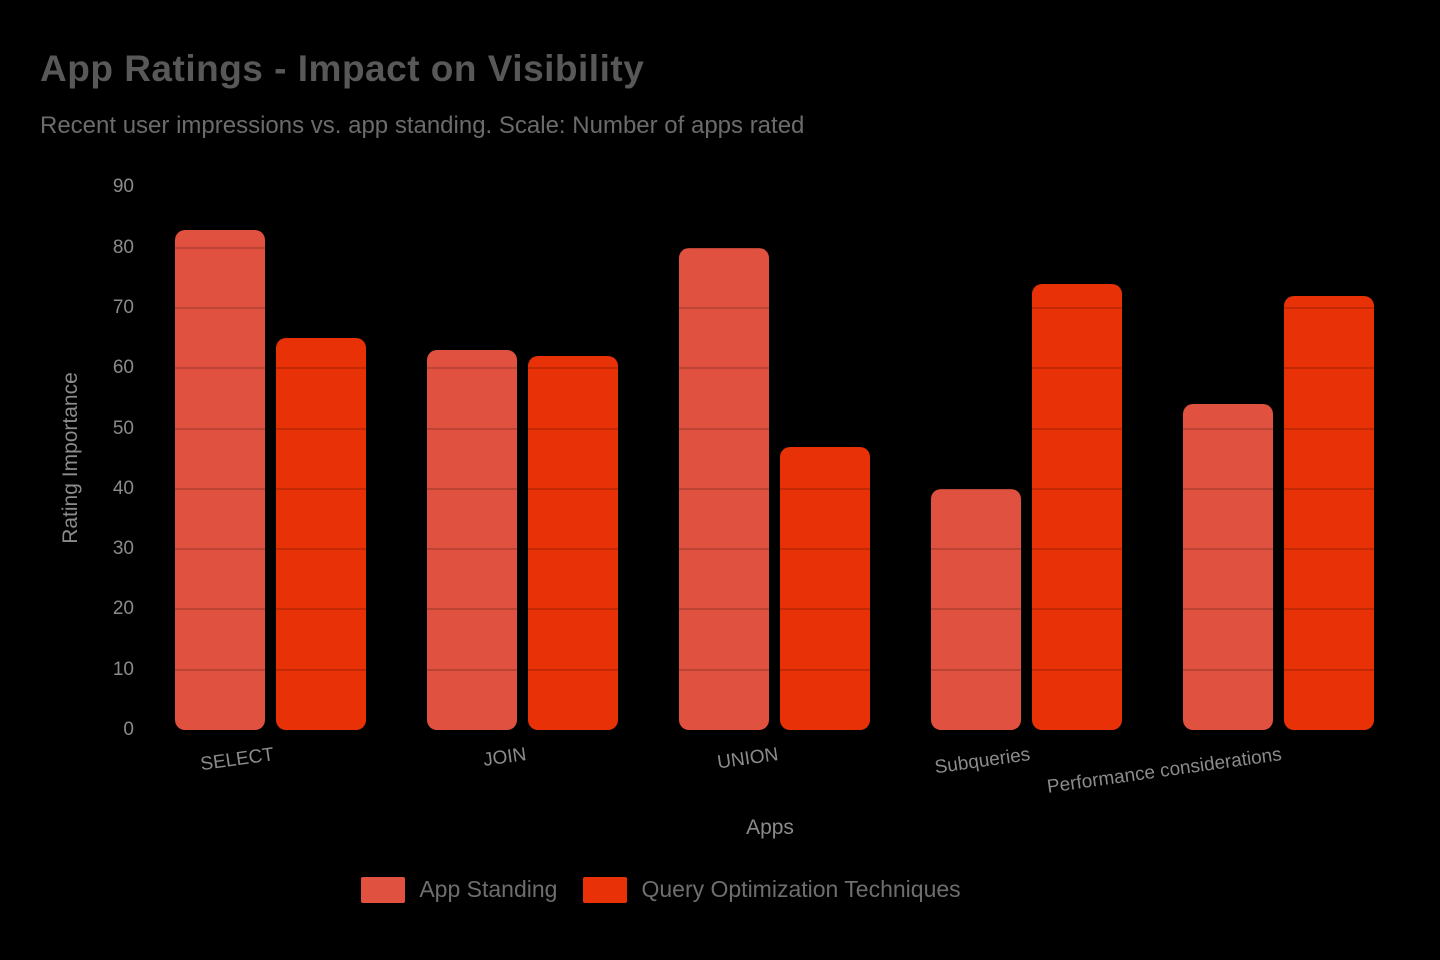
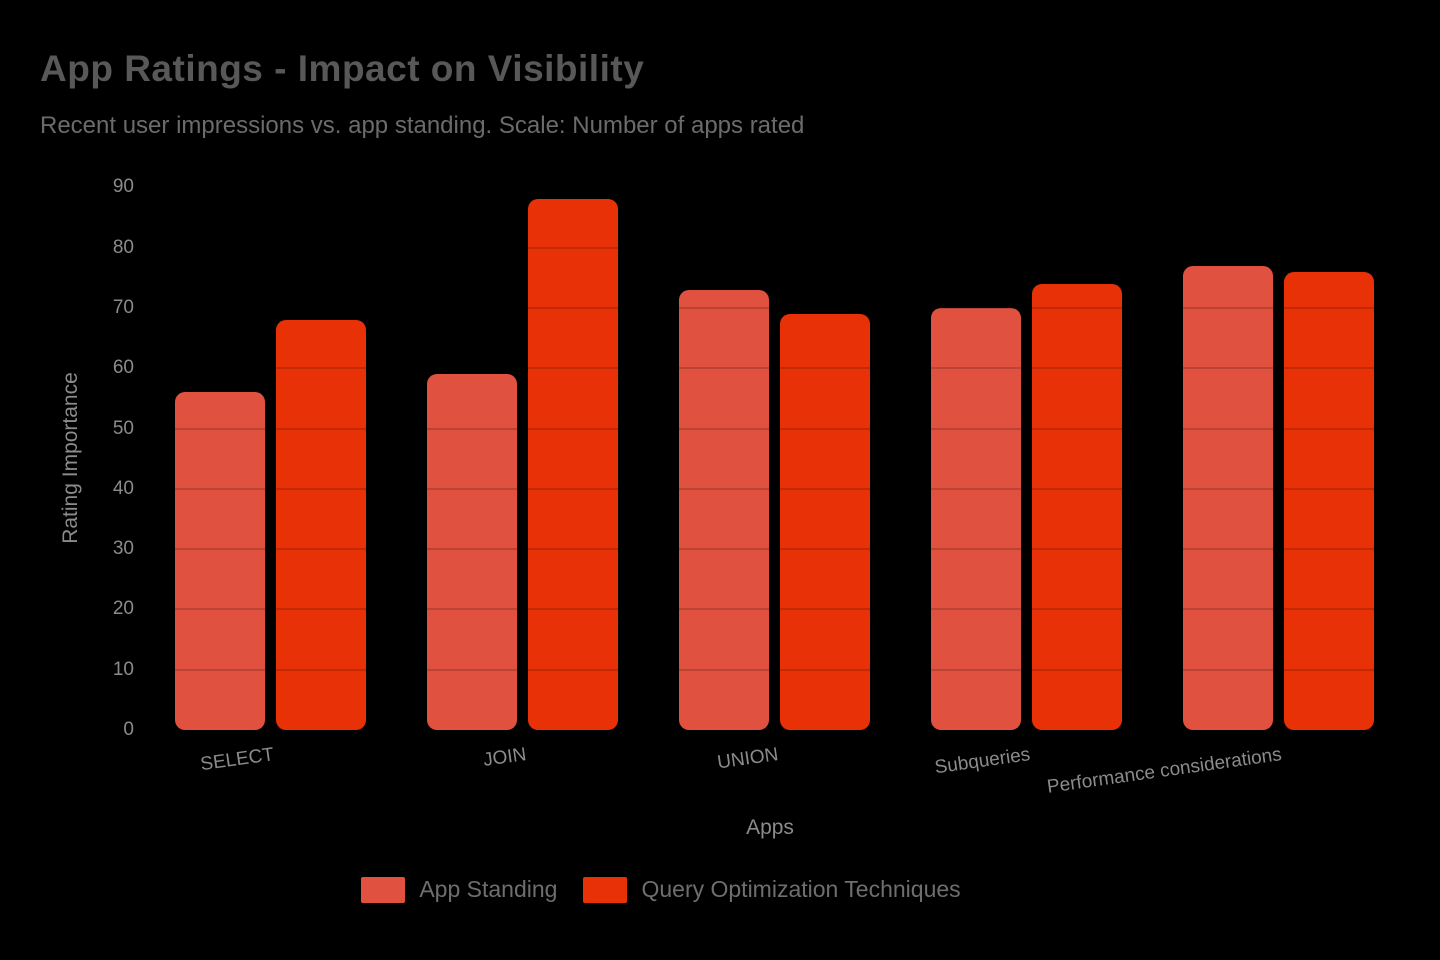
App Standing/SELECT: 83 -> 56
Query Optimization Techniques/SELECT: 65 -> 68
App Standing/JOIN: 63 -> 59
Query Optimization Techniques/JOIN: 62 -> 88
App Standing/UNION: 80 -> 73
Query Optimization Techniques/UNION: 47 -> 69
App Standing/Subqueries: 40 -> 70
App Standing/Performance considerations: 54 -> 77
Query Optimization Techniques/Performance considerations: 72 -> 76
